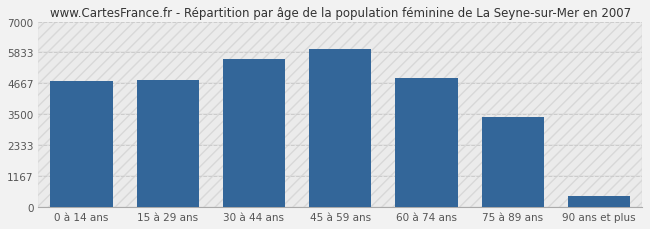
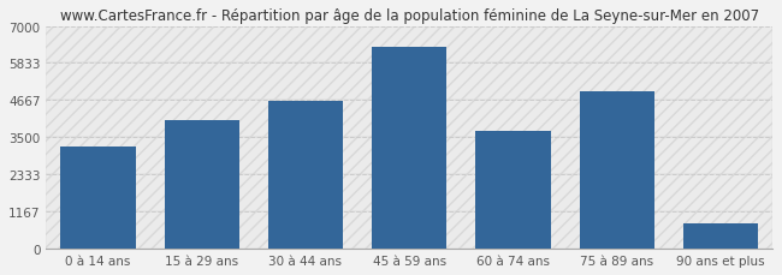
0 à 14 ans: 4750 -> 3200
15 à 29 ans: 4800 -> 4050
30 à 44 ans: 5580 -> 4650
45 à 59 ans: 5970 -> 6350
60 à 74 ans: 4870 -> 3700
75 à 89 ans: 3390 -> 4950
90 ans et plus: 430 -> 800
